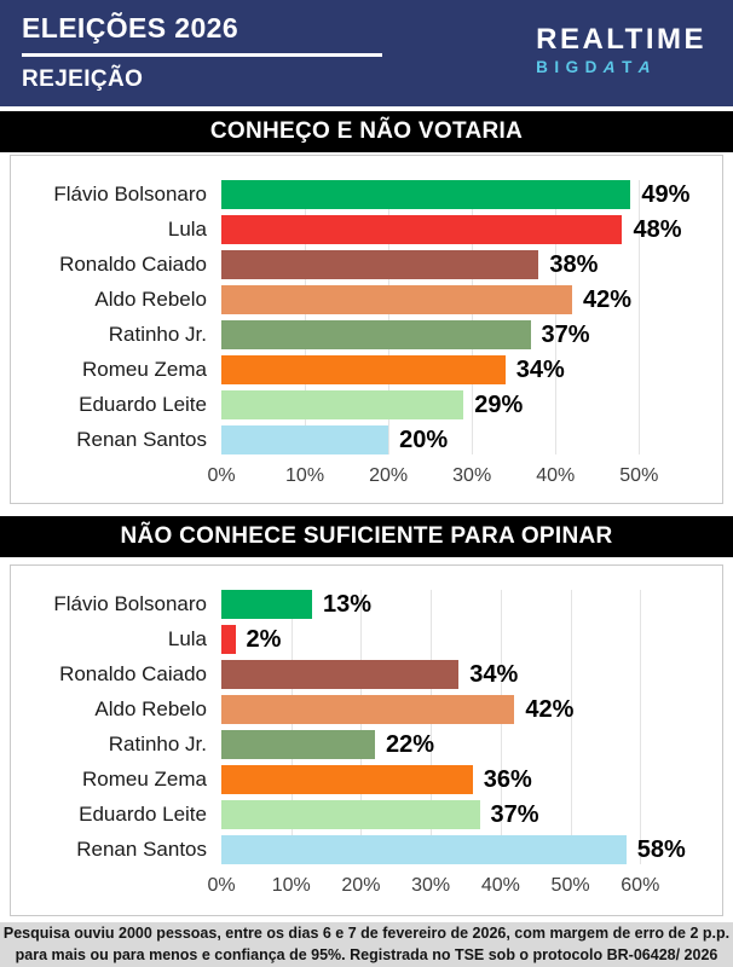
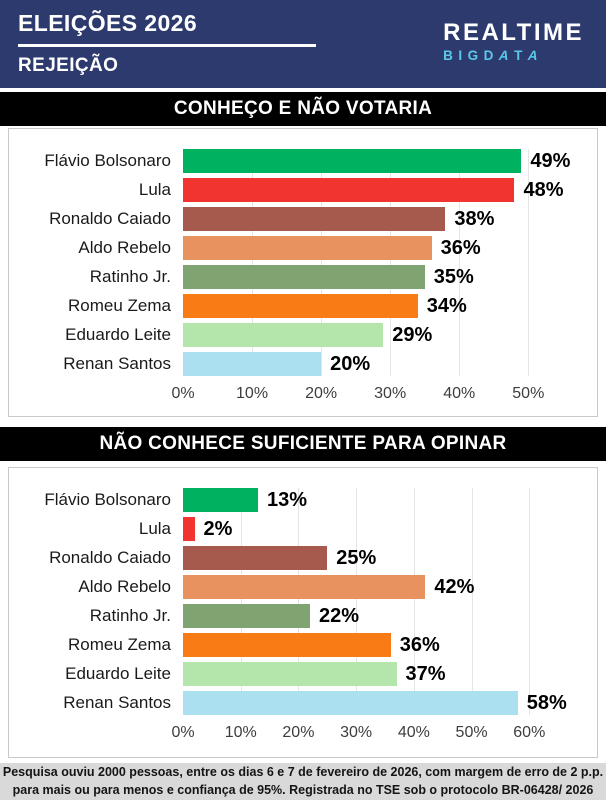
CONHEÇO E NÃO VOTARIA/Aldo Rebelo: 42% -> 36%
CONHEÇO E NÃO VOTARIA/Ratinho Jr.: 37% -> 35%
NÃO CONHECE SUFICIENTE PARA OPINAR/Ronaldo Caiado: 34% -> 25%
